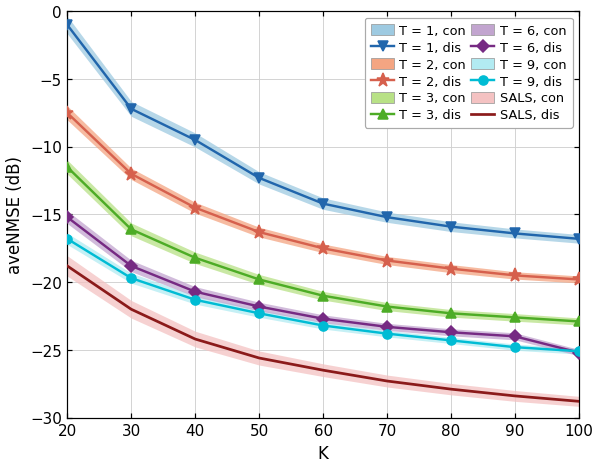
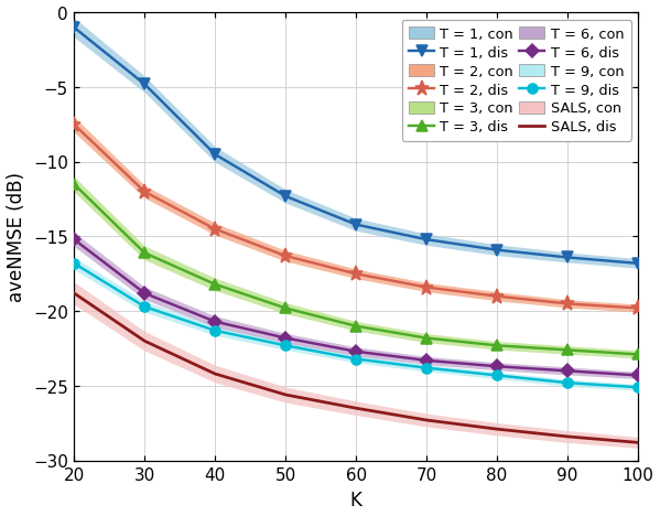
T = 1, dis/30: -7.2 -> -4.8
T = 6, dis/100: -25.2 -> -24.3
